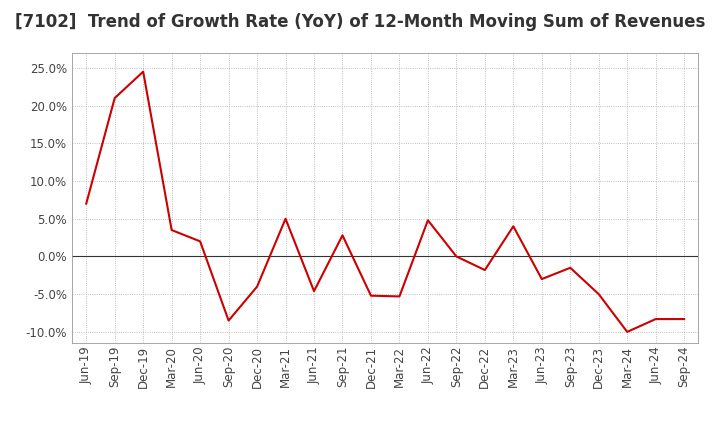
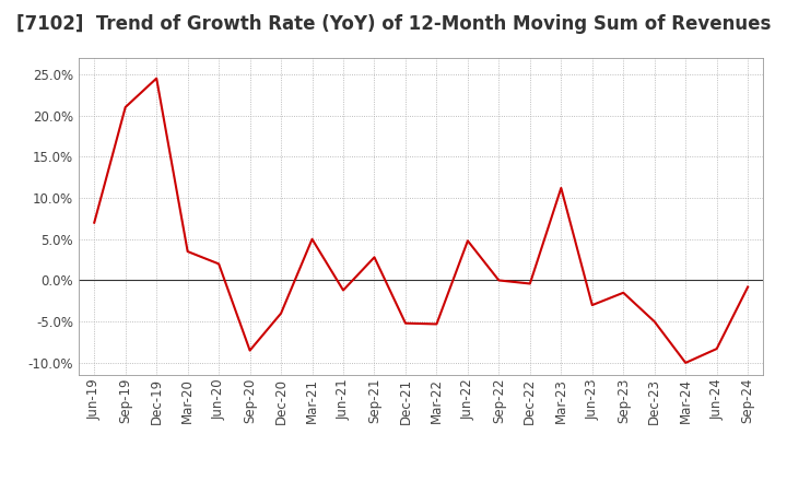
Jun-21: -4.6% -> -1.2%
Dec-22: -1.8% -> -0.4%
Mar-23: 4.0% -> 11.2%
Sep-24: -8.3% -> -0.8%
